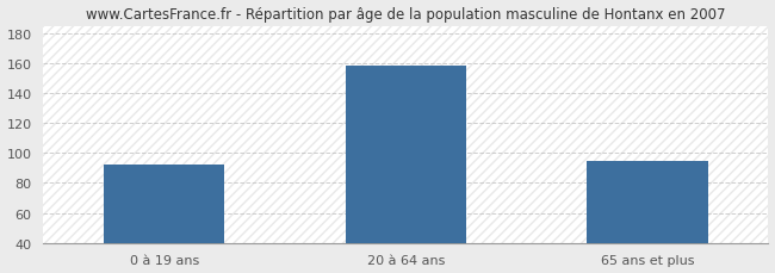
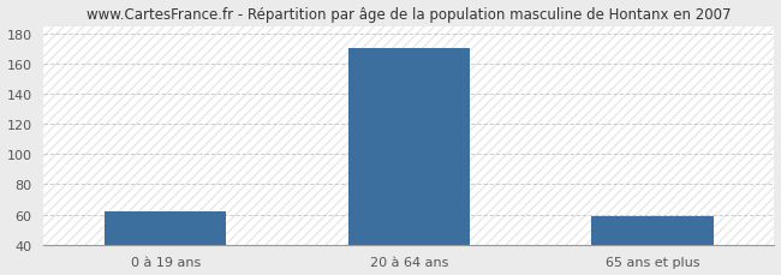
0 à 19 ans: 92 -> 62
20 à 64 ans: 158 -> 170
65 ans et plus: 95 -> 59
